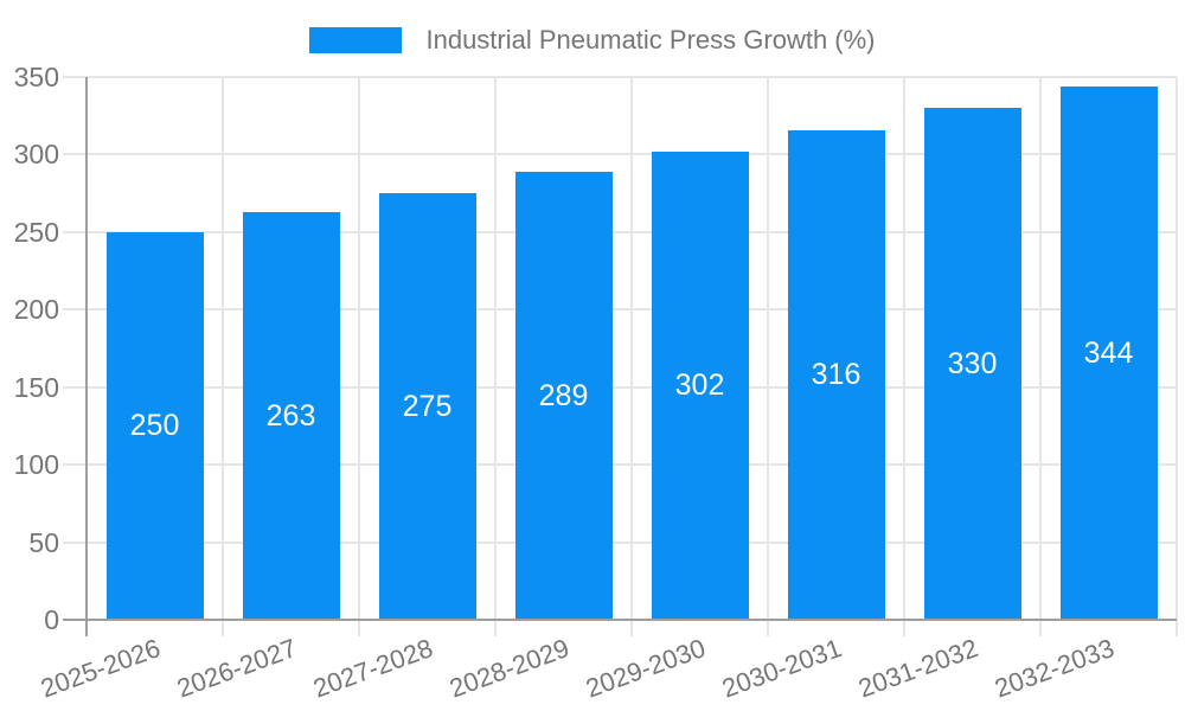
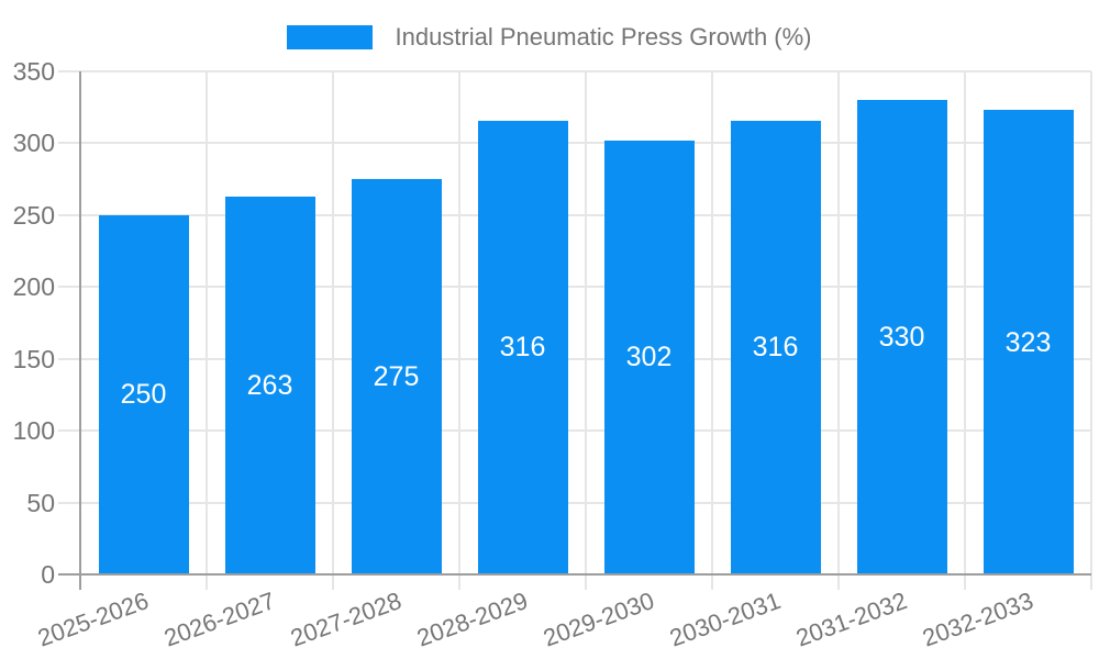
2028-2029: 289 -> 316
2032-2033: 344 -> 323
